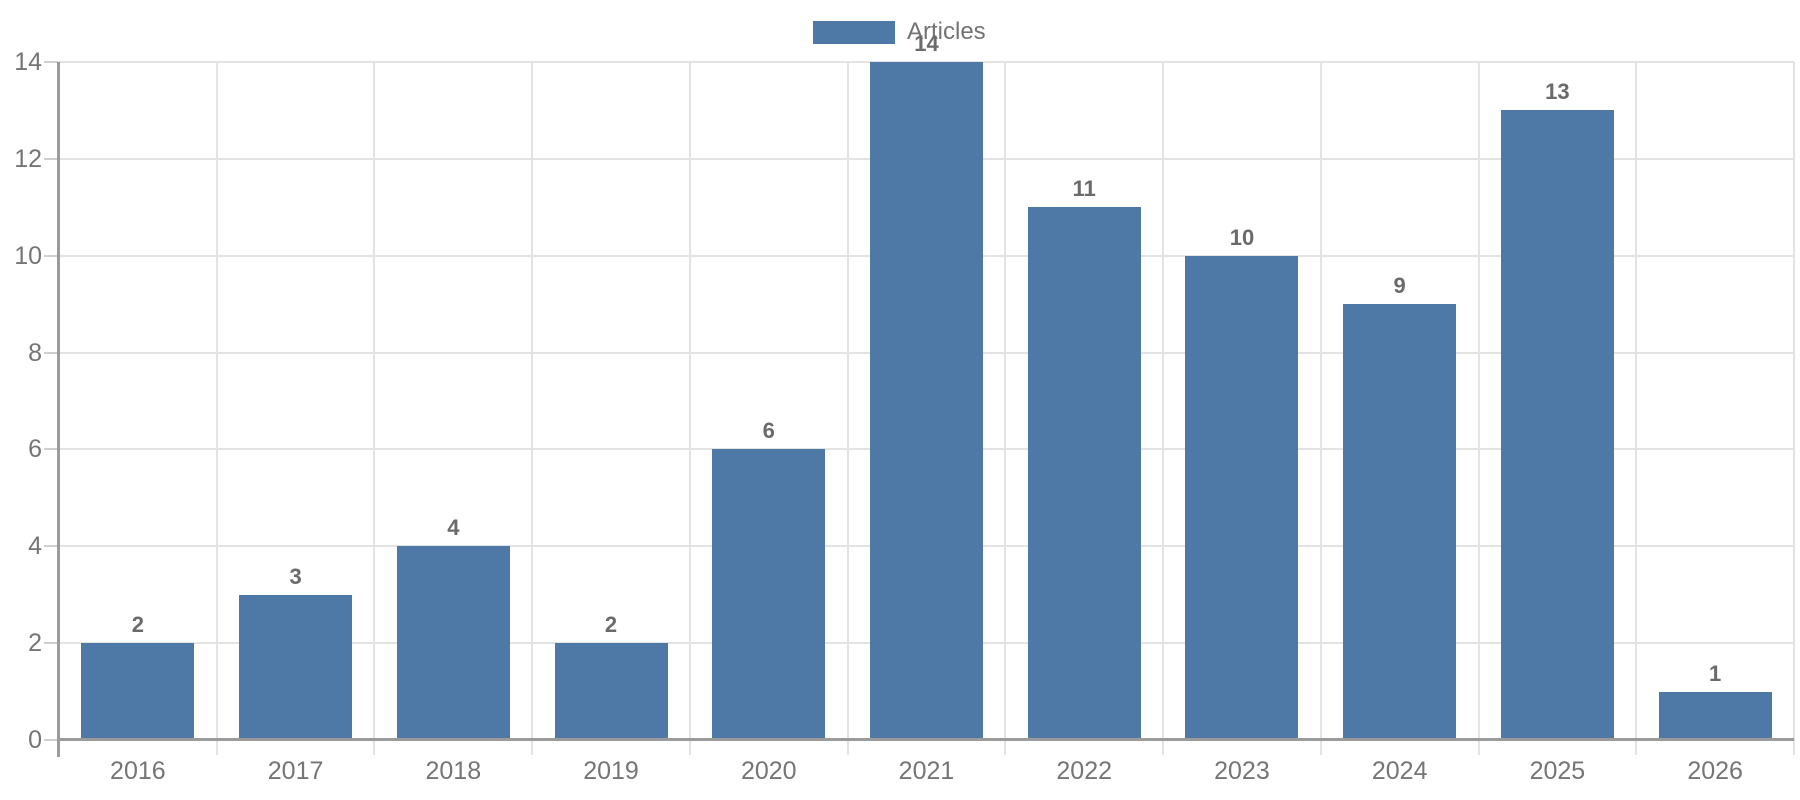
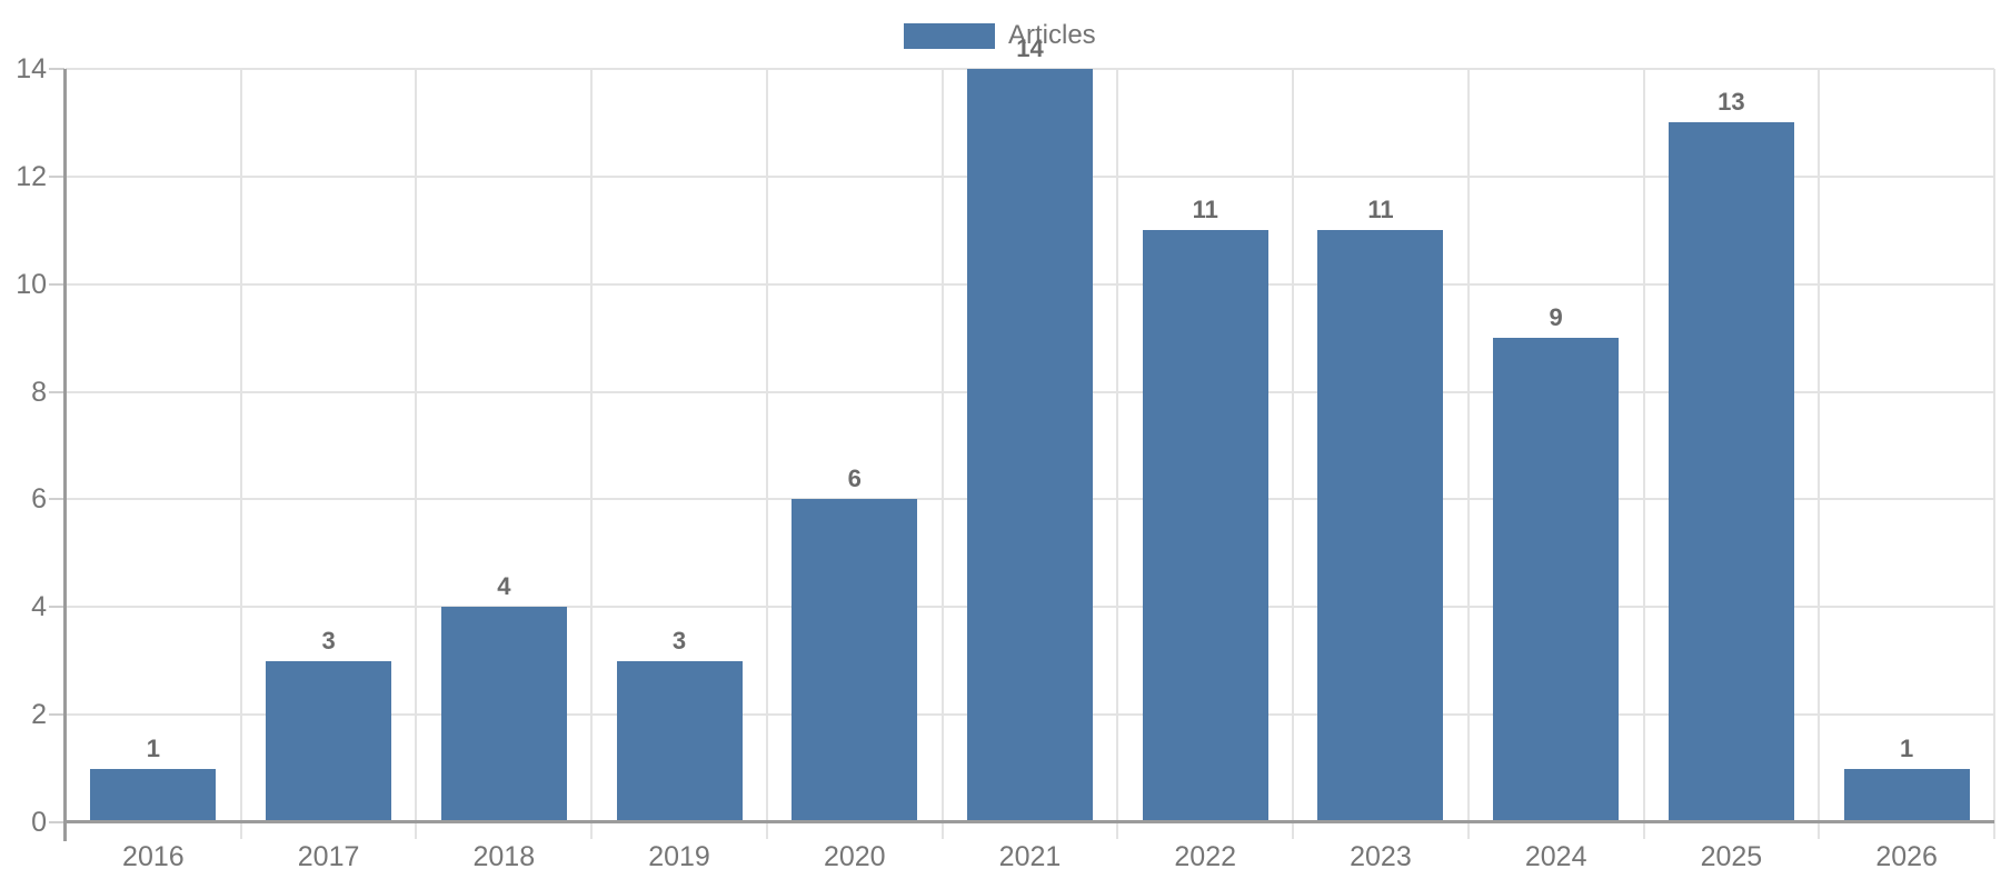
2016: 2 -> 1
2019: 2 -> 3
2023: 10 -> 11
